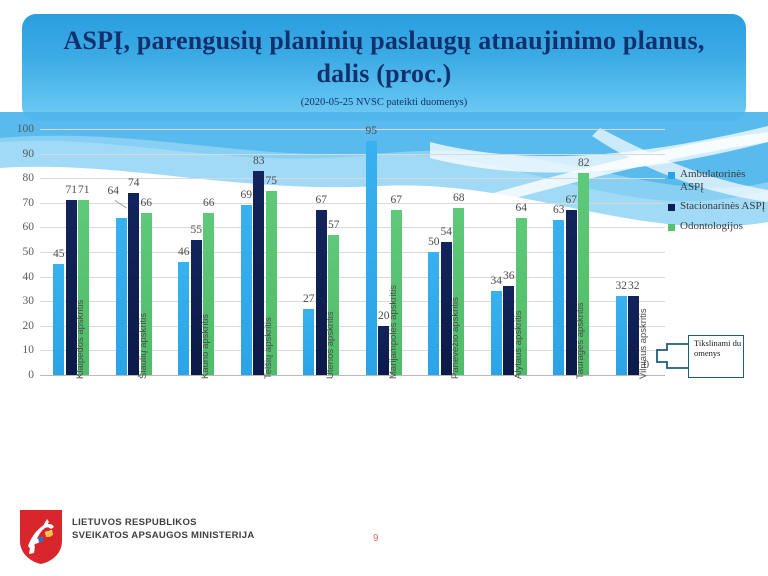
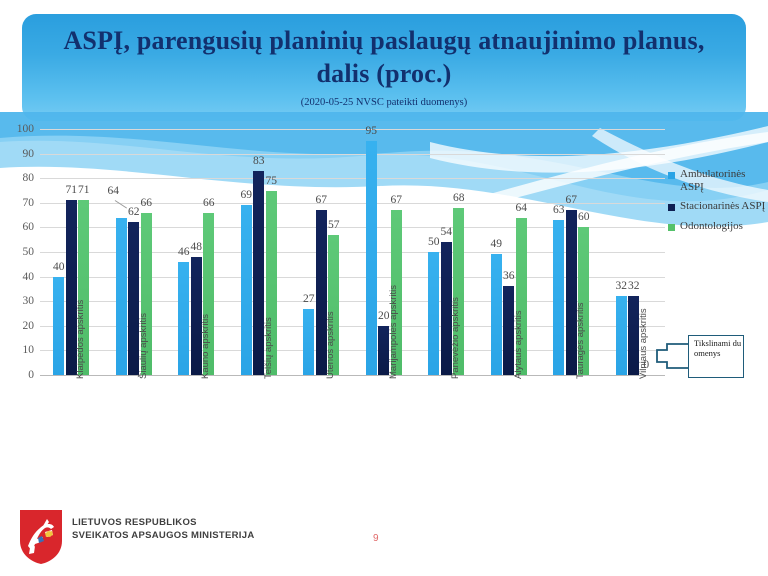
Ambulatorinės ASPĮ/Klaipėdos apskritis: 45 -> 40
Stacionarinės ASPĮ/Šiaulių apskritis: 74 -> 62
Stacionarinės ASPĮ/Kauno apskritis: 55 -> 48
Ambulatorinės ASPĮ/Alytaus apskritis: 34 -> 49
Odontologijos/Tauragės apskritis: 82 -> 60
